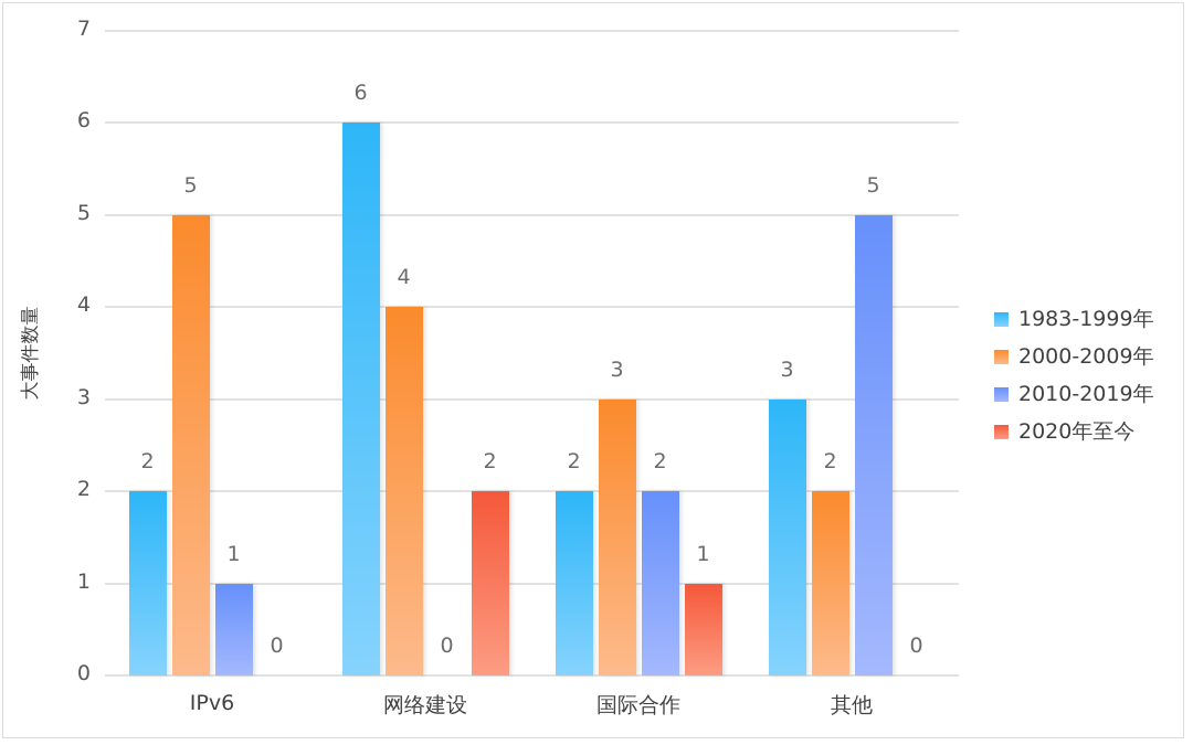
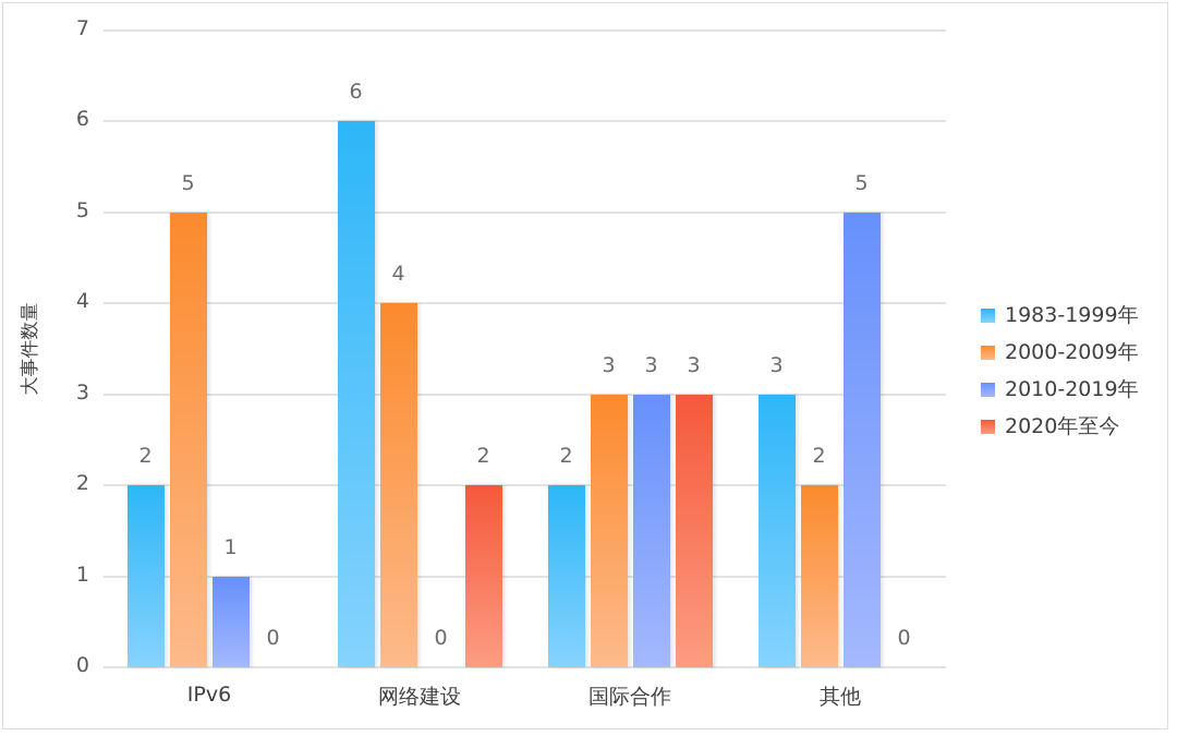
2010-2019年/国际合作: 2 -> 3
2020年至今/国际合作: 1 -> 3
